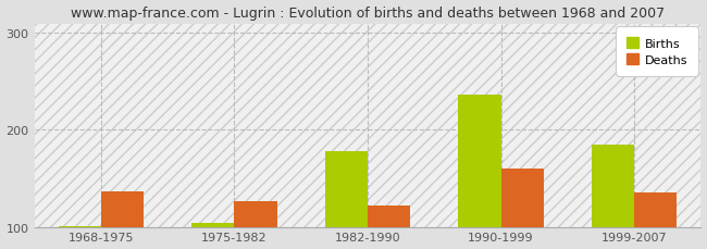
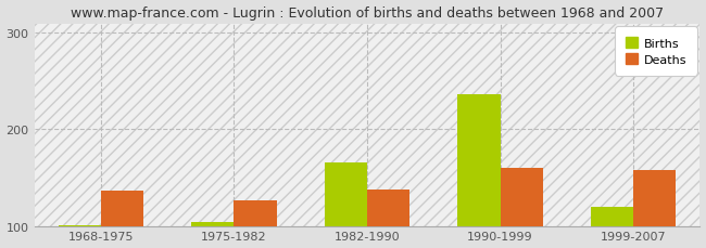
Births/1982-1990: 178 -> 166
Deaths/1982-1990: 122 -> 138
Births/1999-2007: 185 -> 120
Deaths/1999-2007: 136 -> 158
